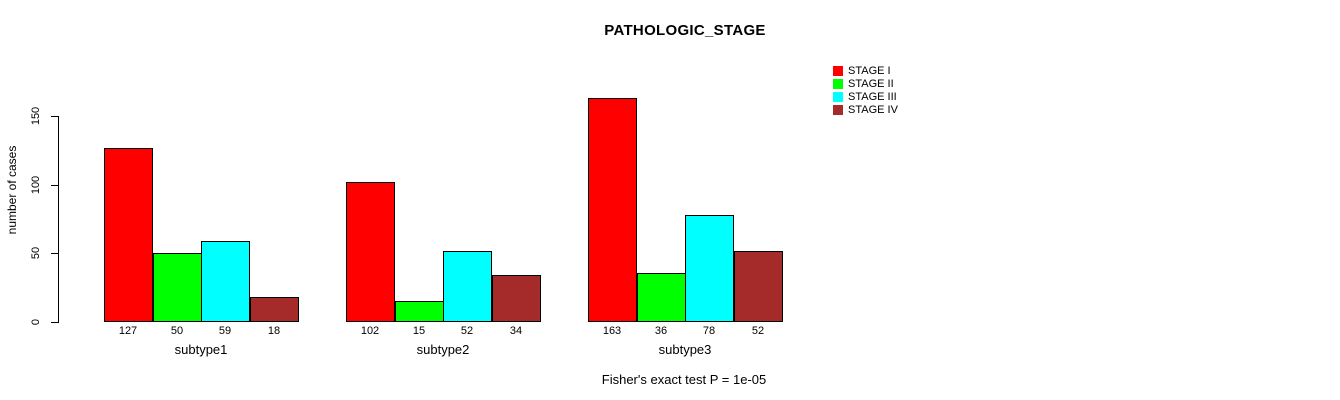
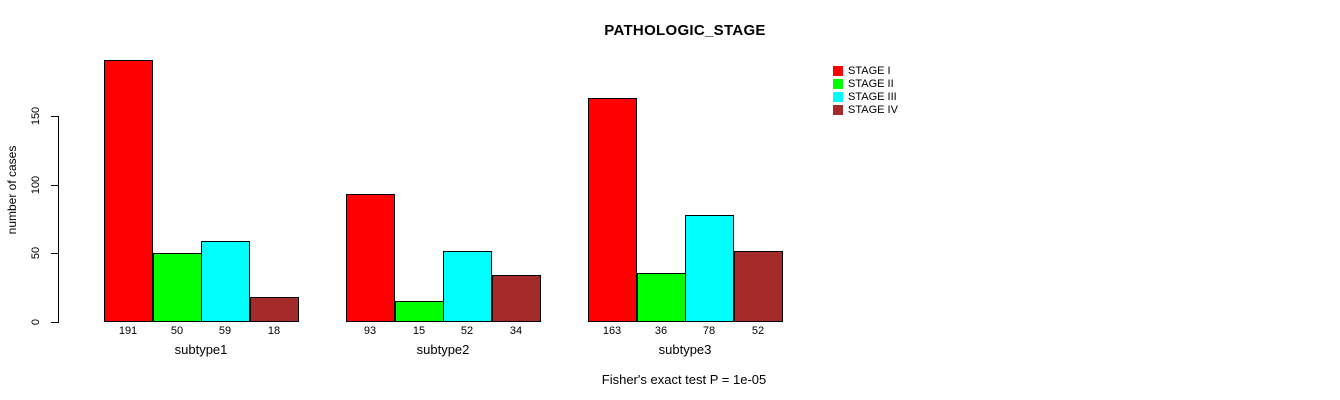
STAGE I/subtype1: 127 -> 191
STAGE I/subtype2: 102 -> 93
